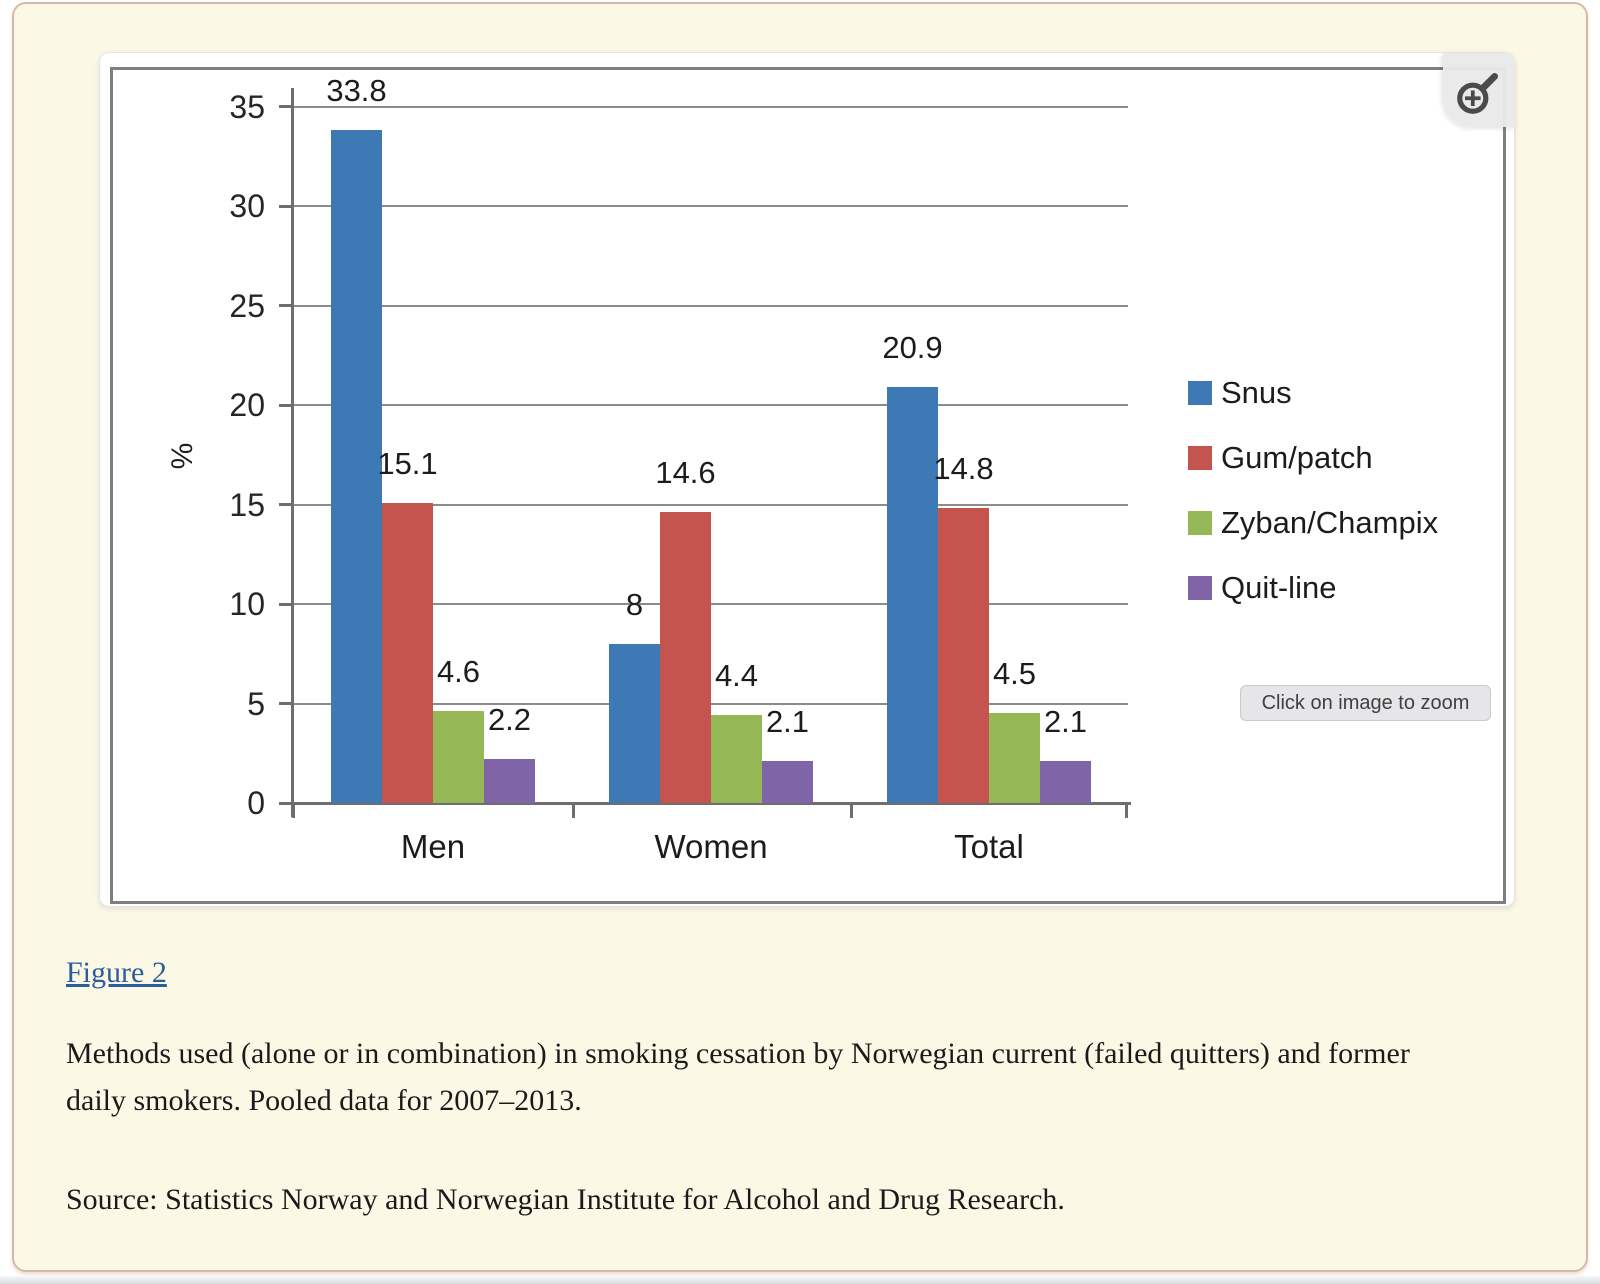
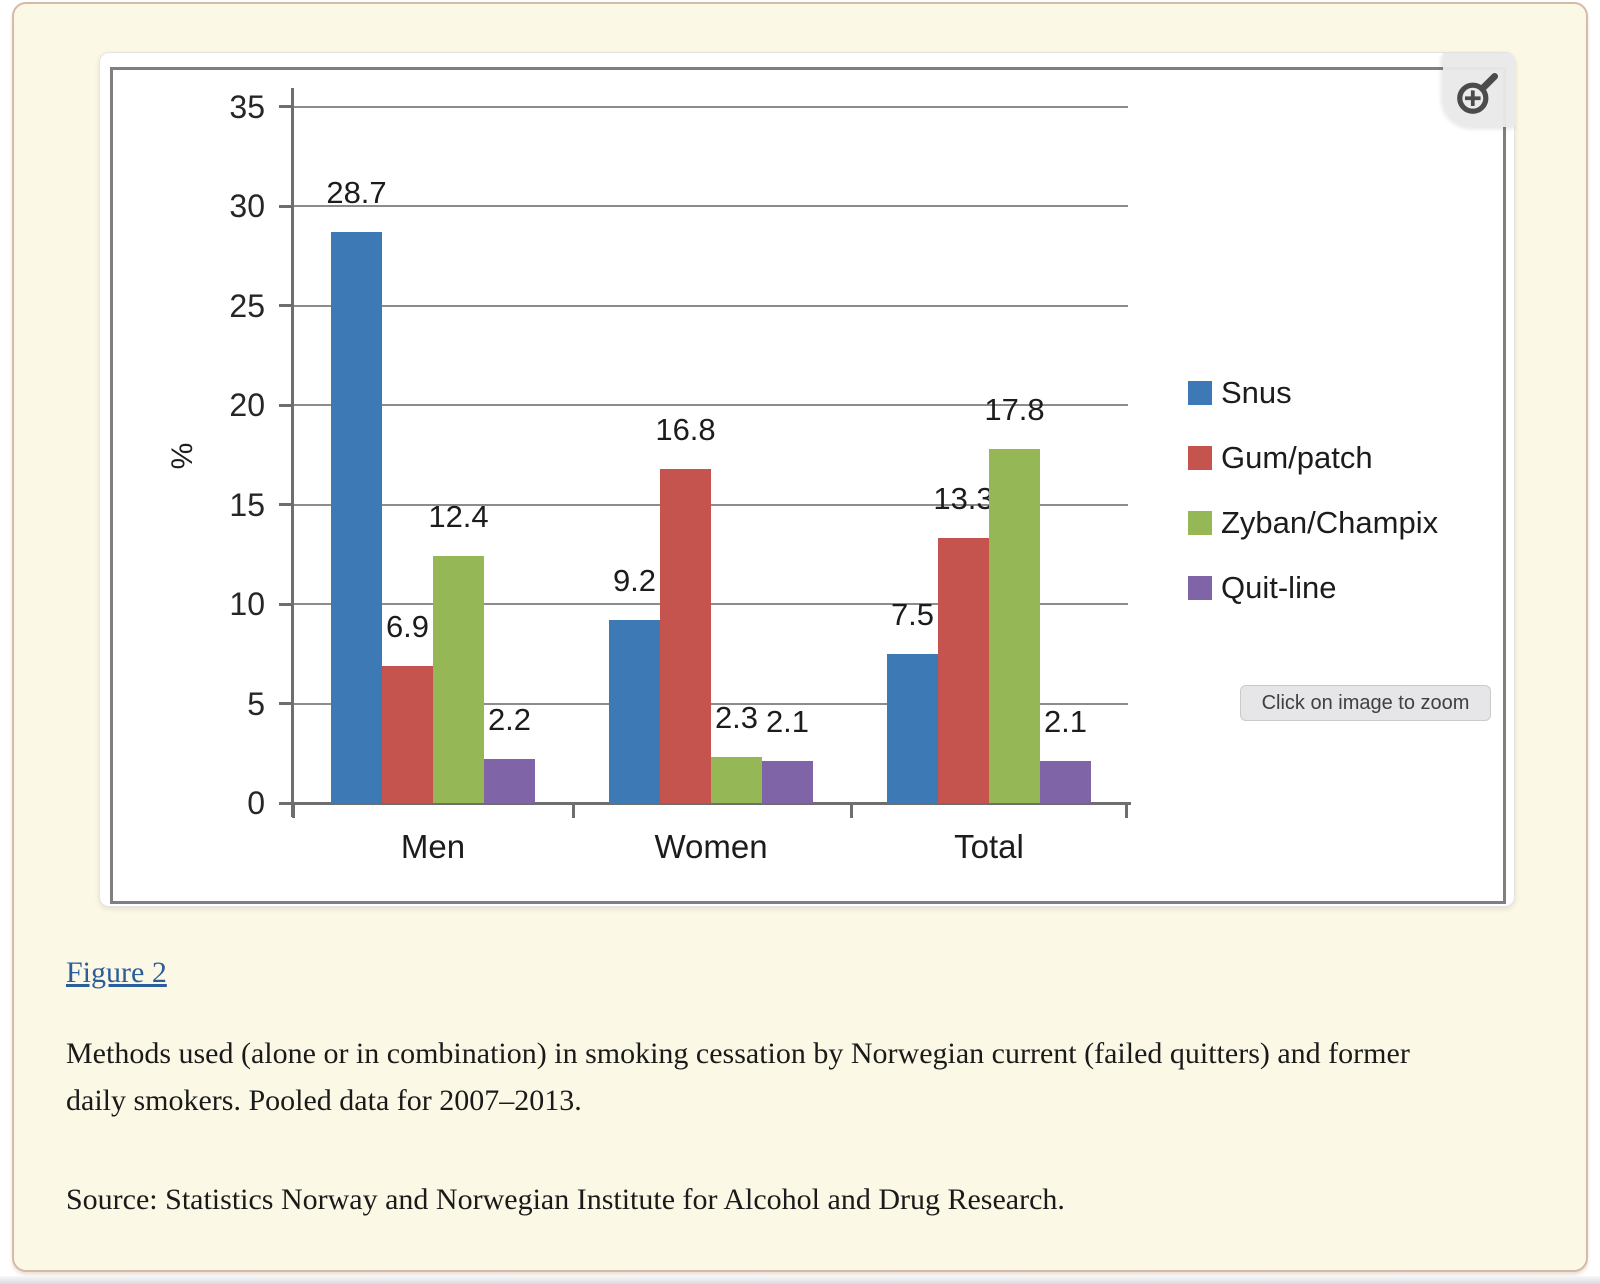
Snus/Men: 33.8 -> 28.7
Gum/patch/Men: 15.1 -> 6.9
Zyban/Champix/Men: 4.6 -> 12.4
Snus/Women: 8 -> 9.2
Gum/patch/Women: 14.6 -> 16.8
Zyban/Champix/Women: 4.4 -> 2.3
Snus/Total: 20.9 -> 7.5
Gum/patch/Total: 14.8 -> 13.3
Zyban/Champix/Total: 4.5 -> 17.8
